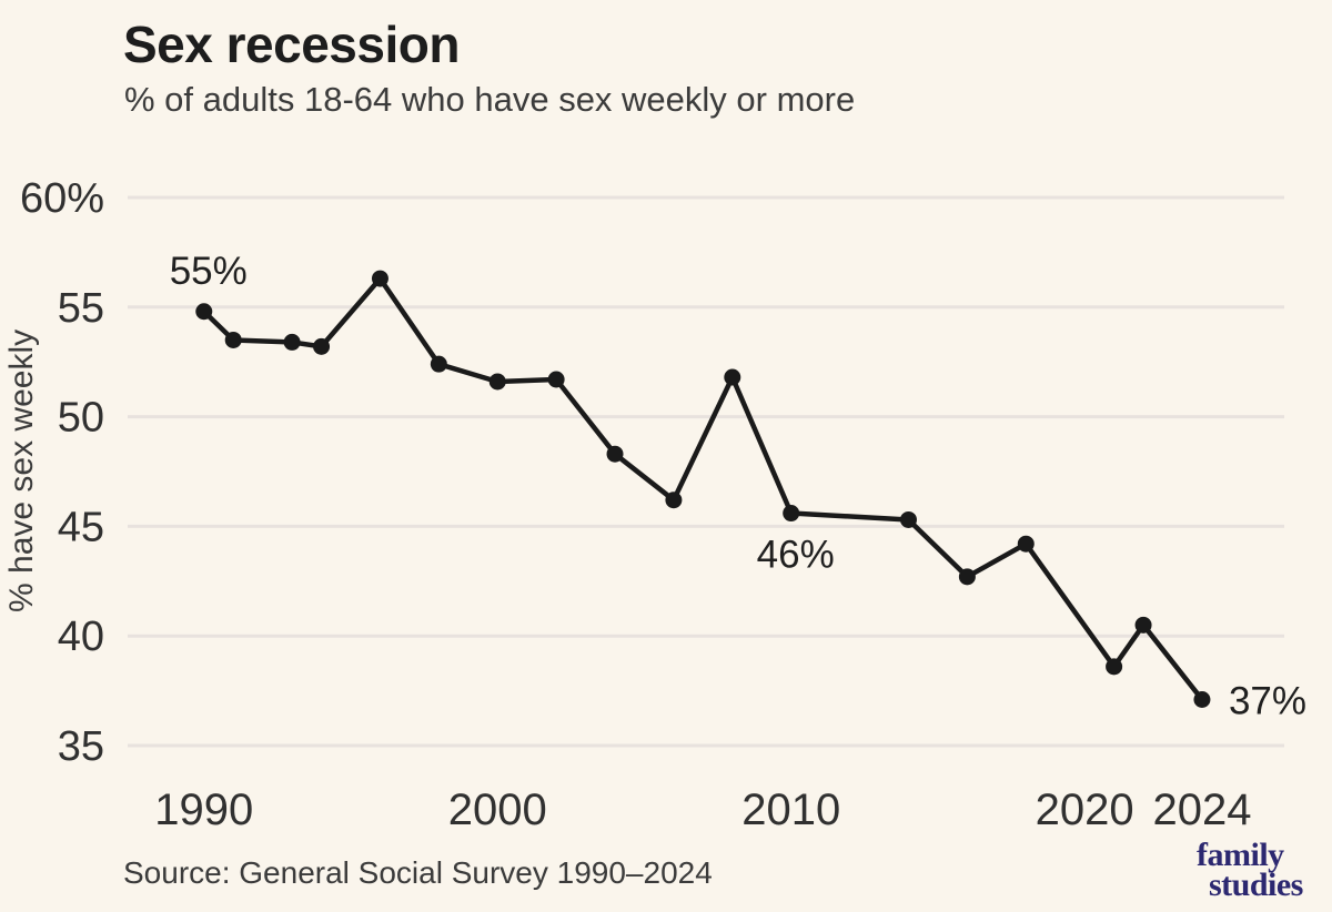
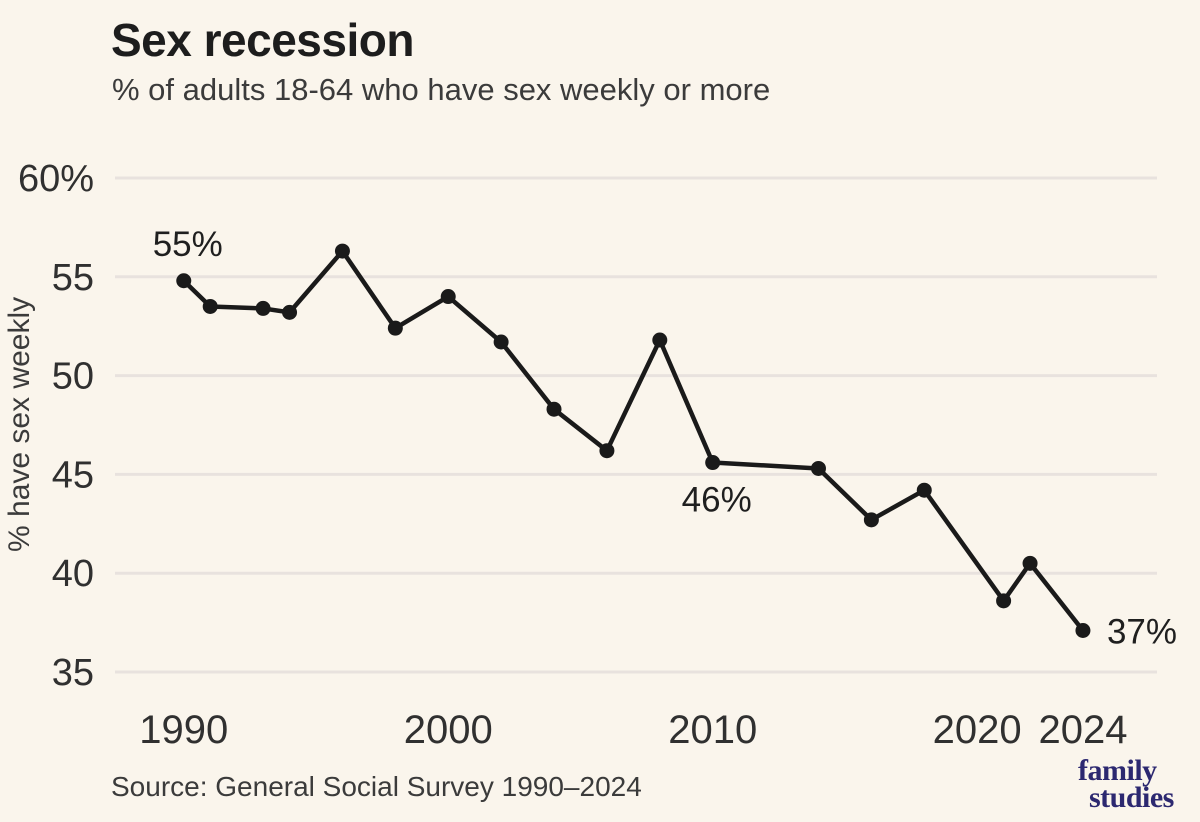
2000: 51.6% -> 54.0%
